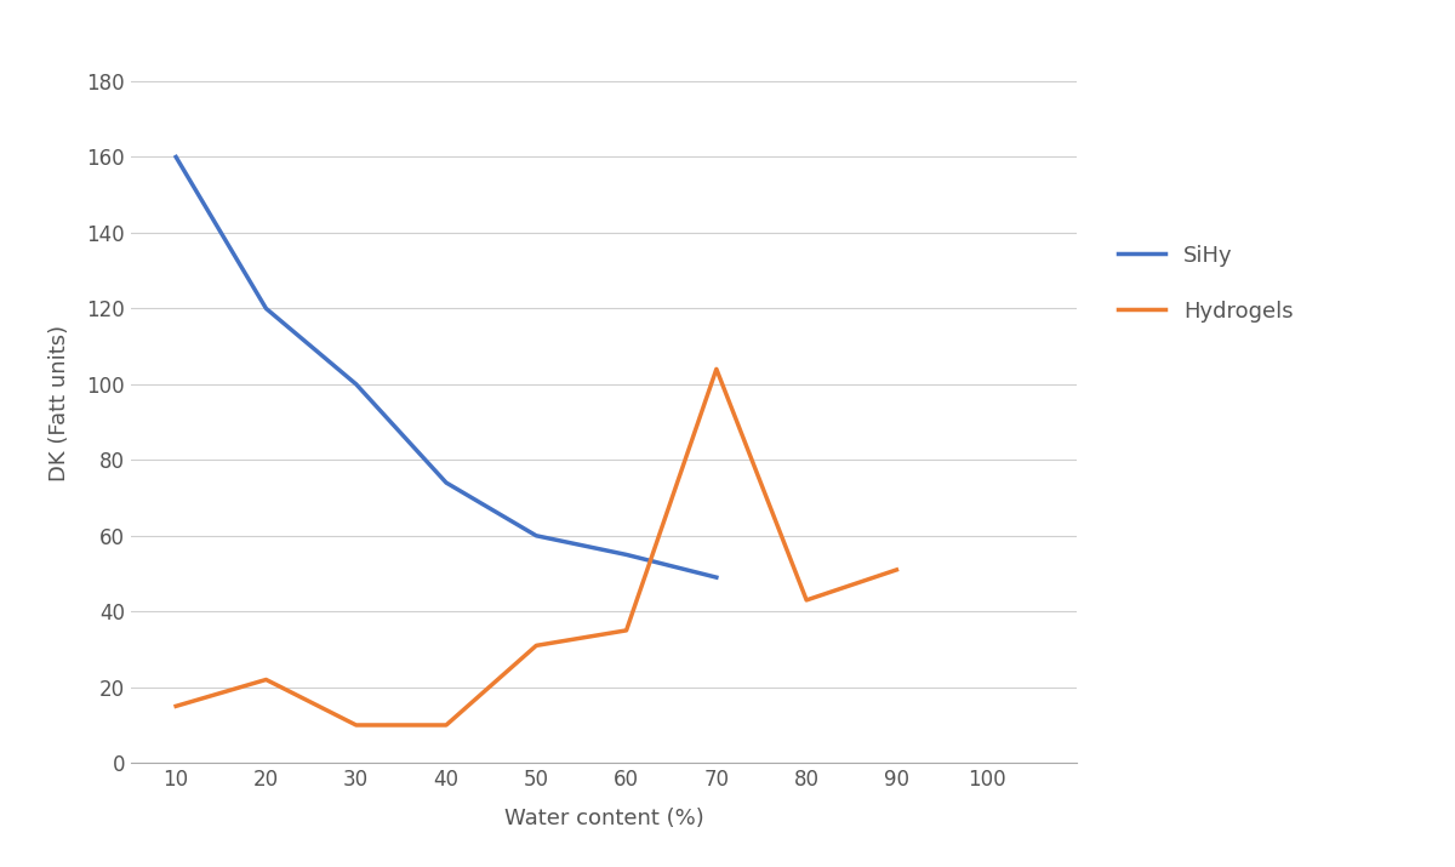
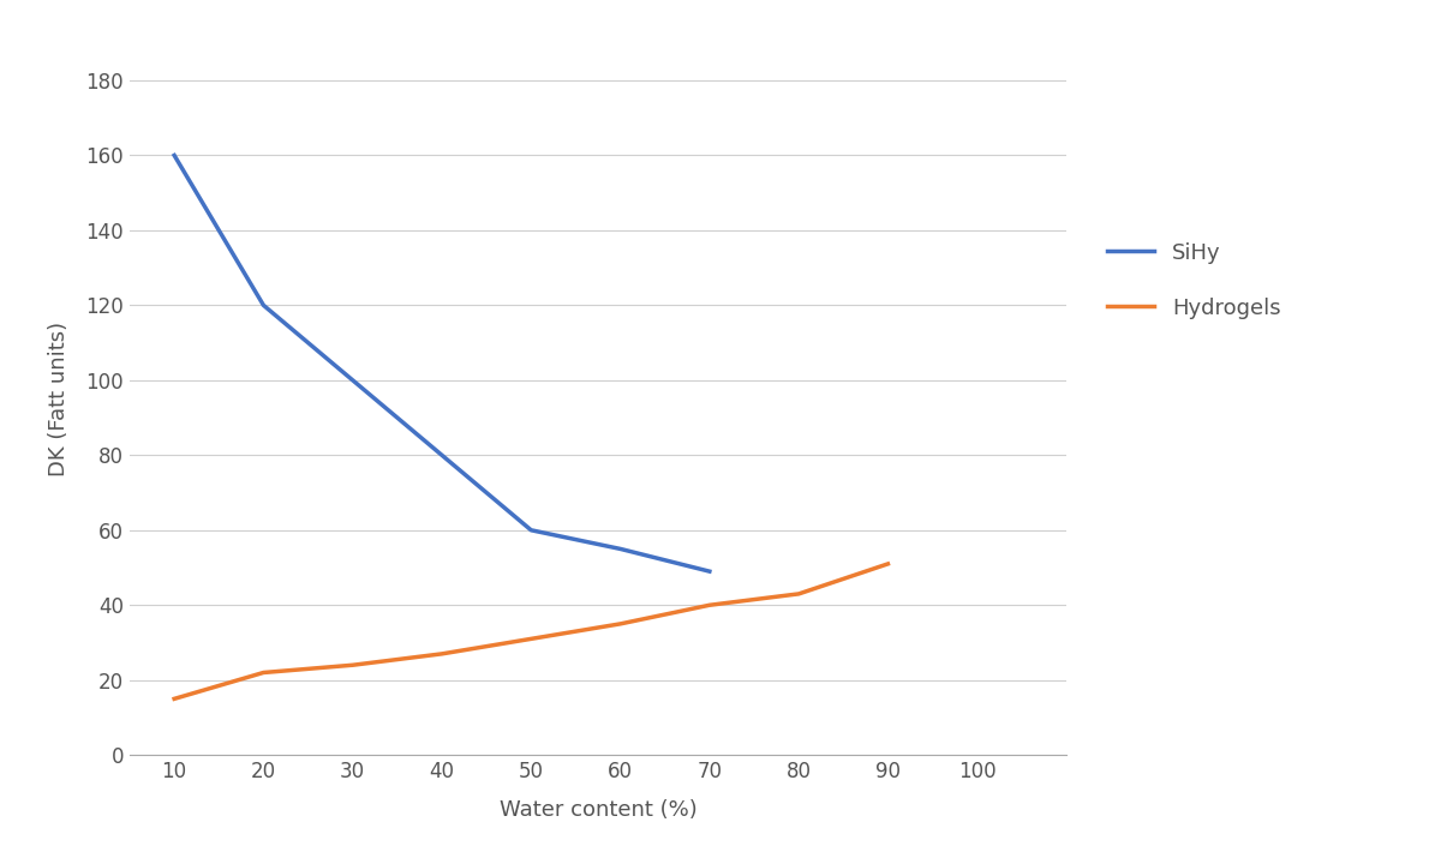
Hydrogels/30: 10 -> 24
SiHy/40: 74 -> 80
Hydrogels/40: 10 -> 27
Hydrogels/70: 104 -> 40
